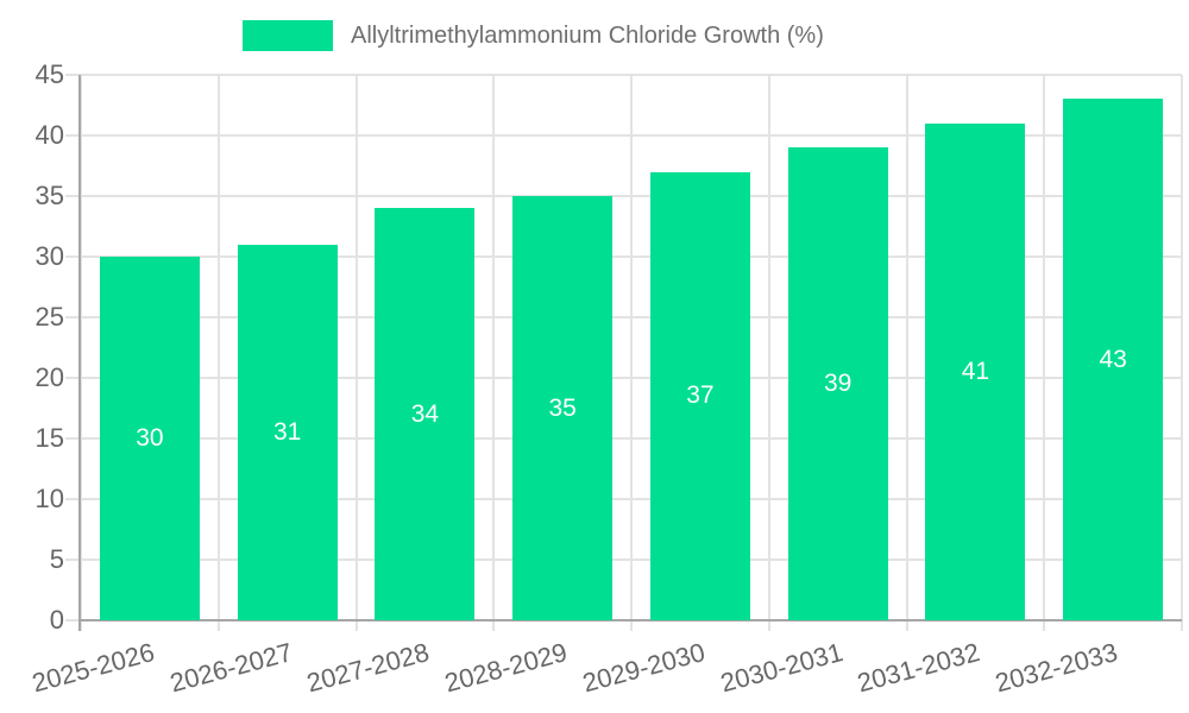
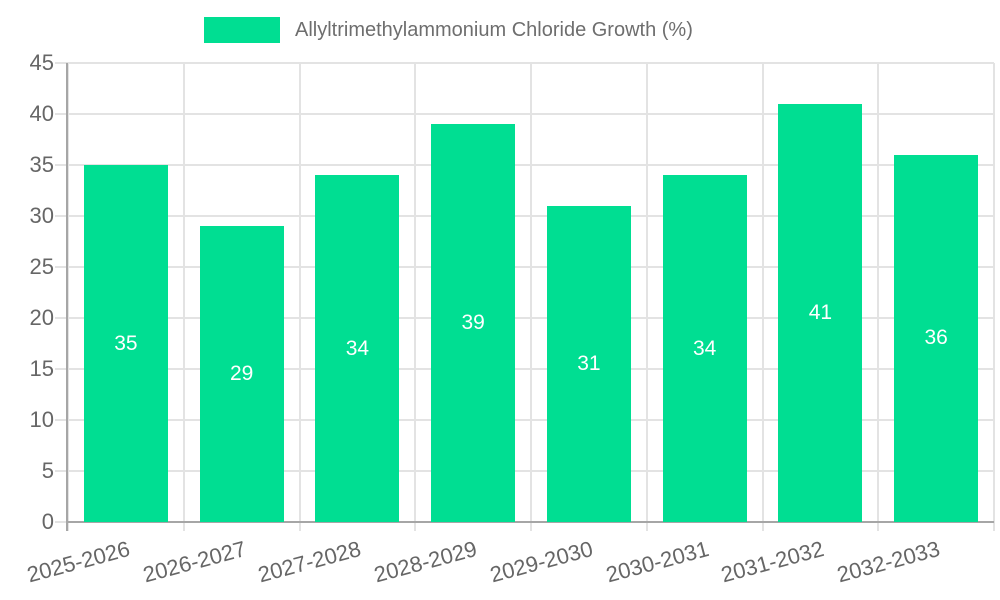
2025-2026: 30 -> 35
2026-2027: 31 -> 29
2028-2029: 35 -> 39
2029-2030: 37 -> 31
2030-2031: 39 -> 34
2032-2033: 43 -> 36
